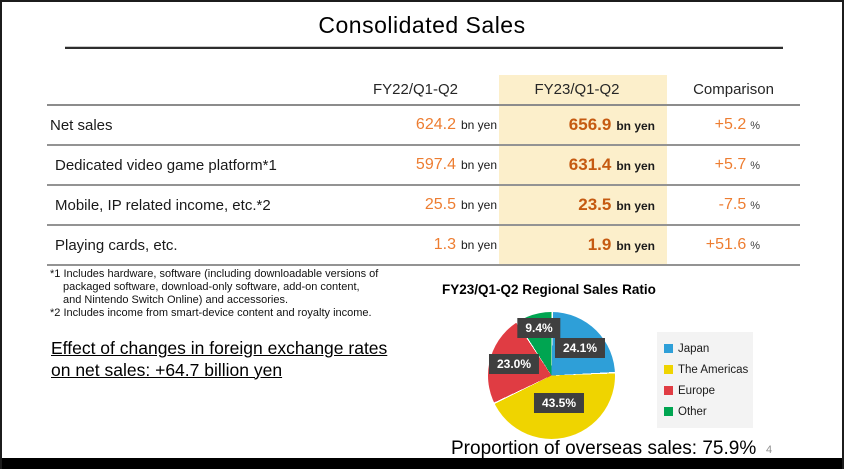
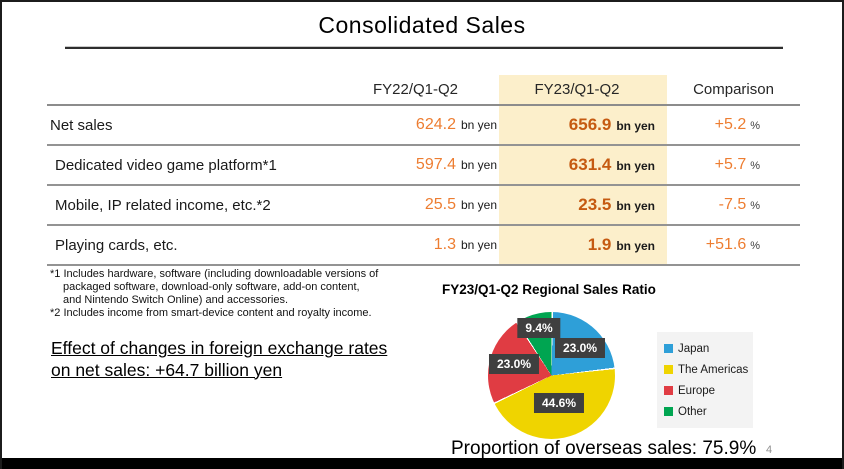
Japan: 24.1% -> 23.0%
The Americas: 43.5% -> 44.6%
